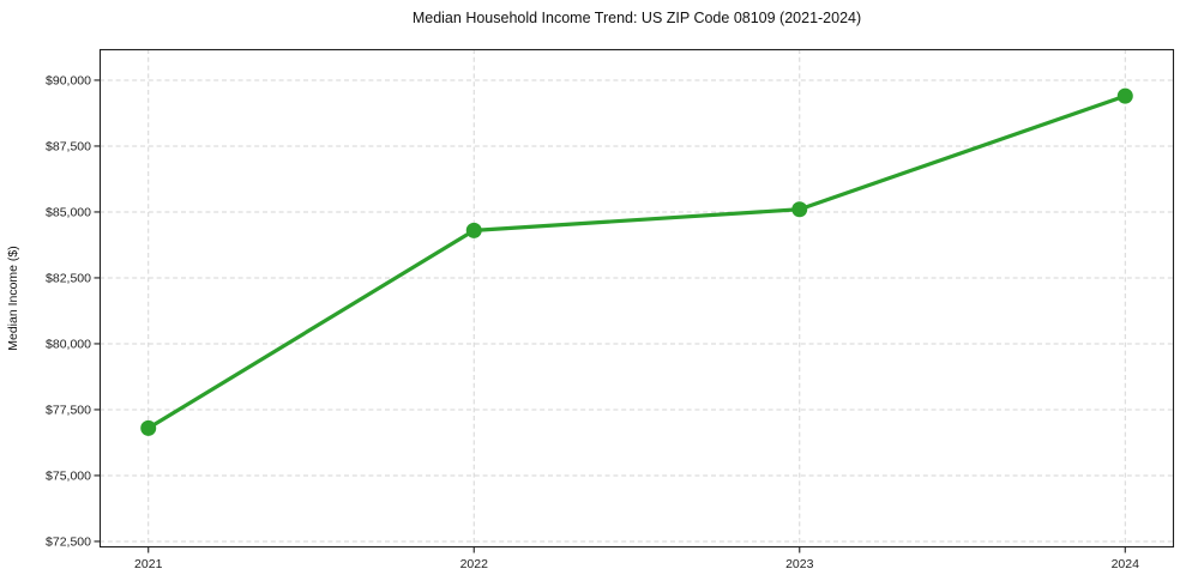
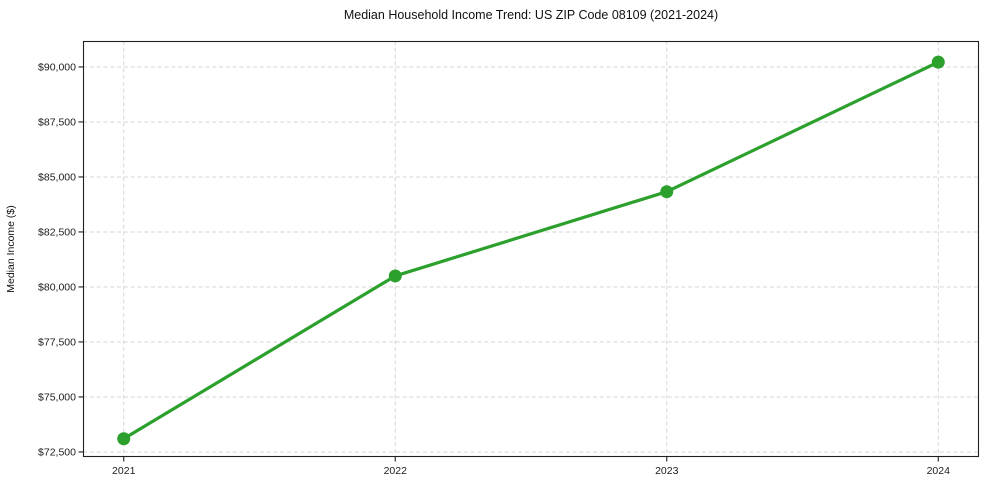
2021: $76800 -> $73100
2022: $84300 -> $80500
2023: $85100 -> $84300
2024: $89400 -> $90200
